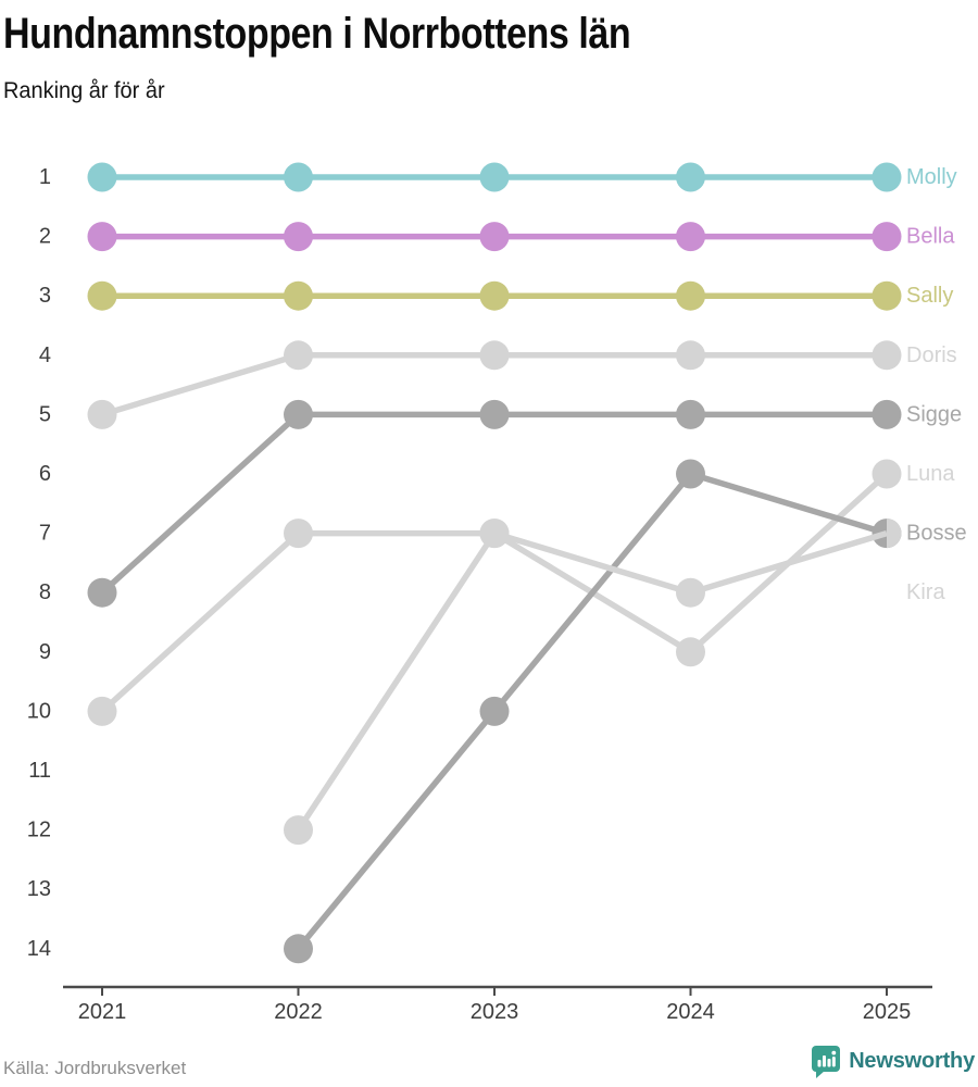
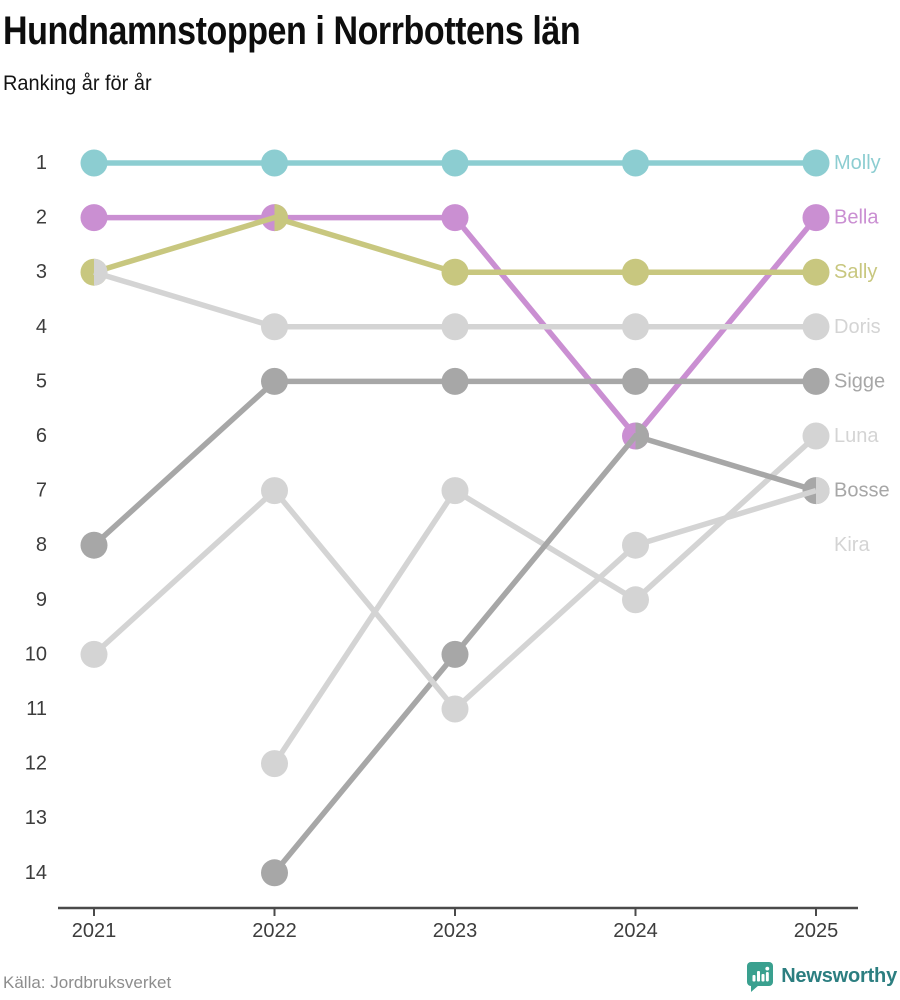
Doris/2021: 5 -> 3
Sally/2022: 3 -> 2
Kira/2023: 7 -> 11
Bella/2024: 2 -> 6
